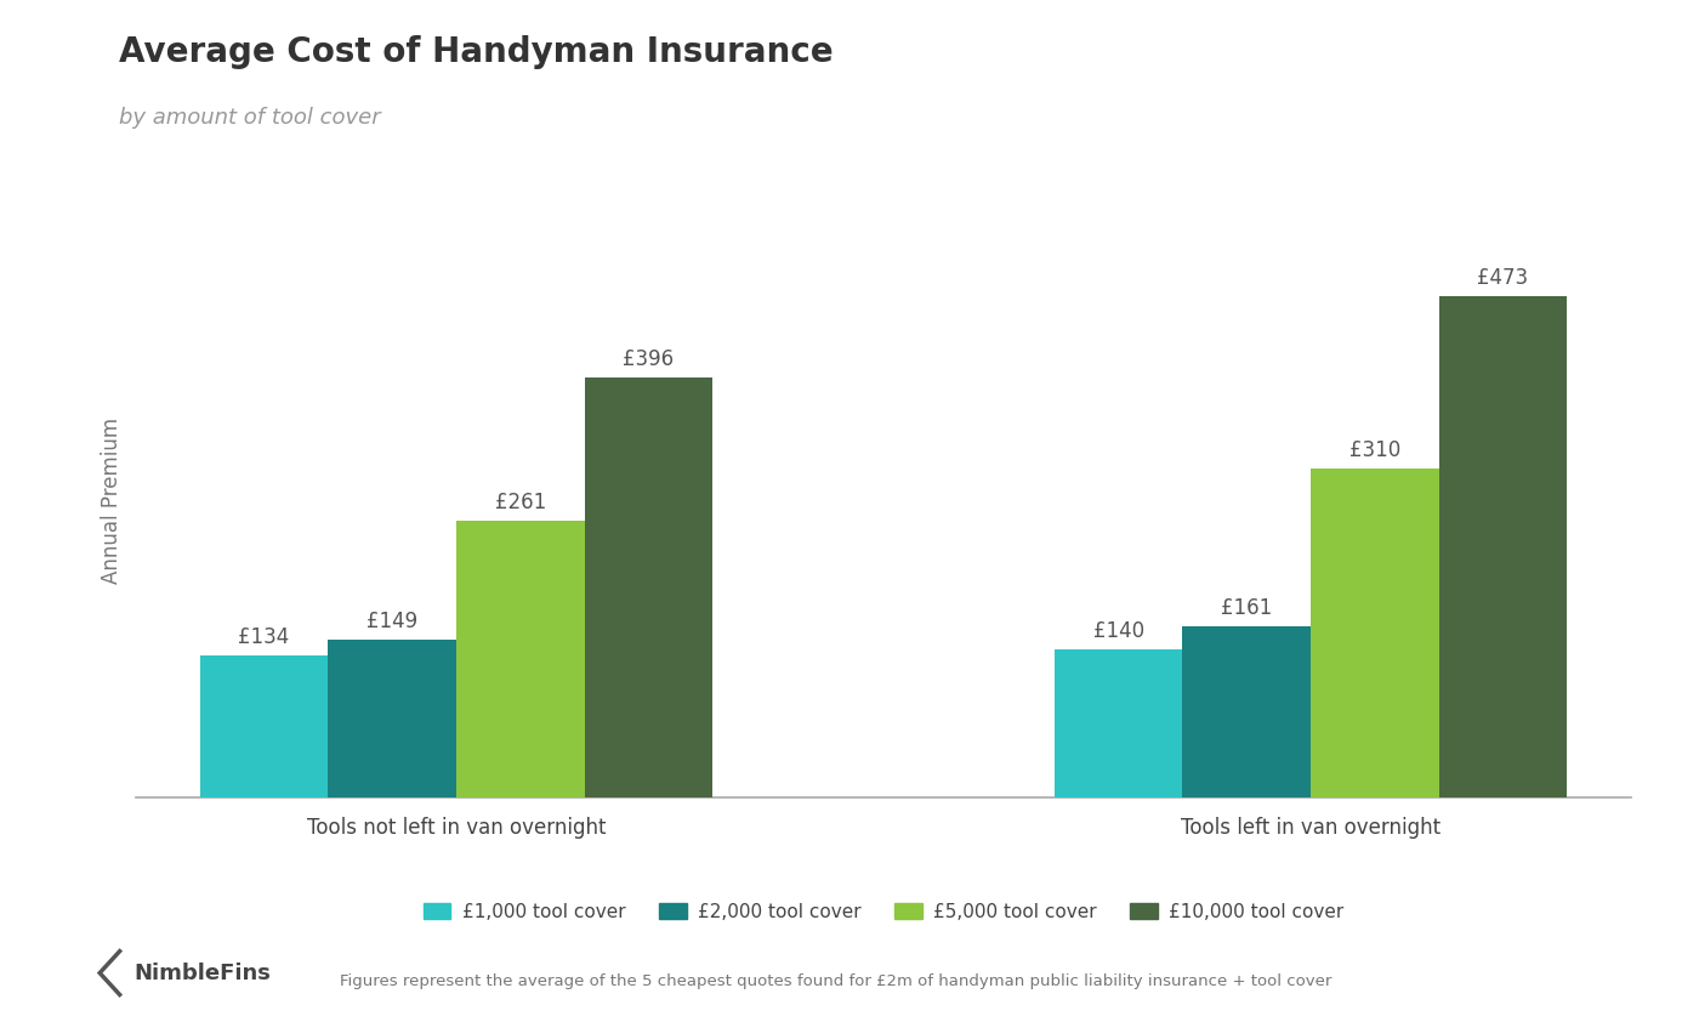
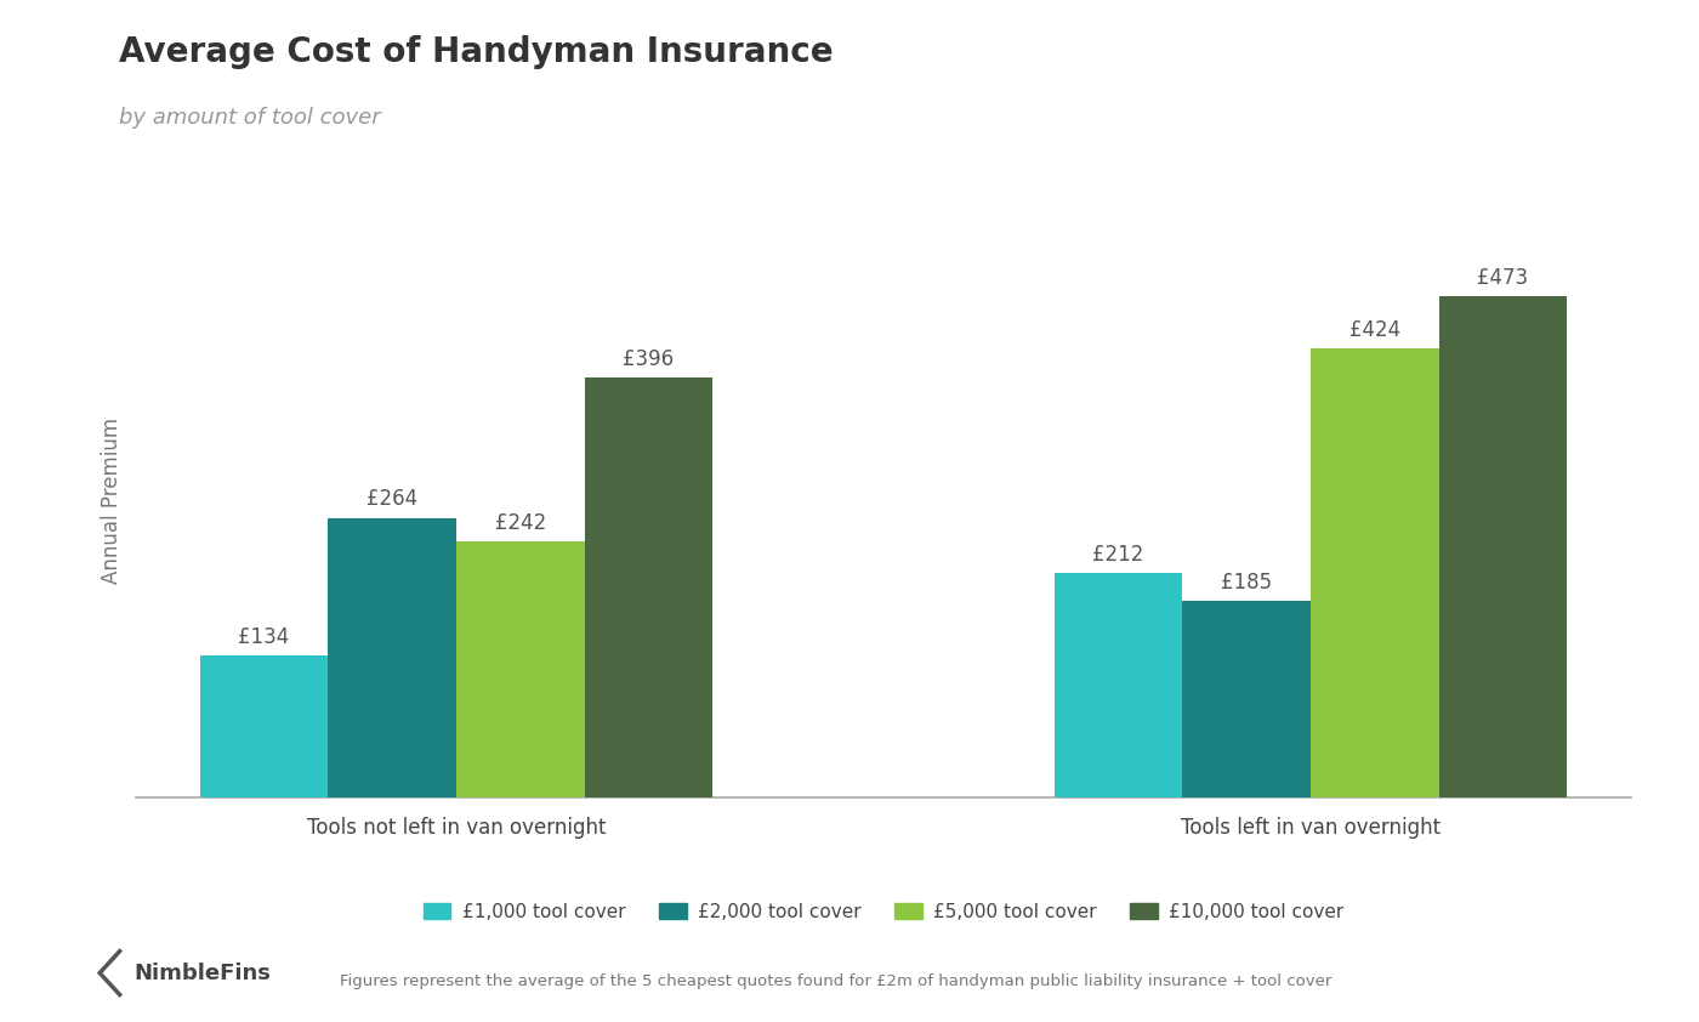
£2,000 tool cover/Tools not left in van overnight: £149 -> £264
£5,000 tool cover/Tools not left in van overnight: £261 -> £242
£1,000 tool cover/Tools left in van overnight: £140 -> £212
£2,000 tool cover/Tools left in van overnight: £161 -> £185
£5,000 tool cover/Tools left in van overnight: £310 -> £424
